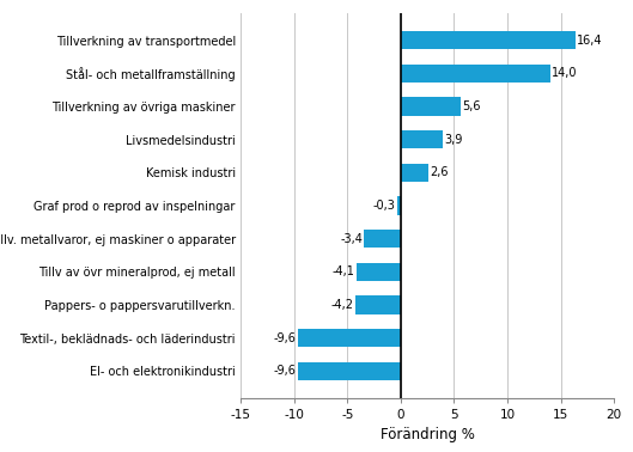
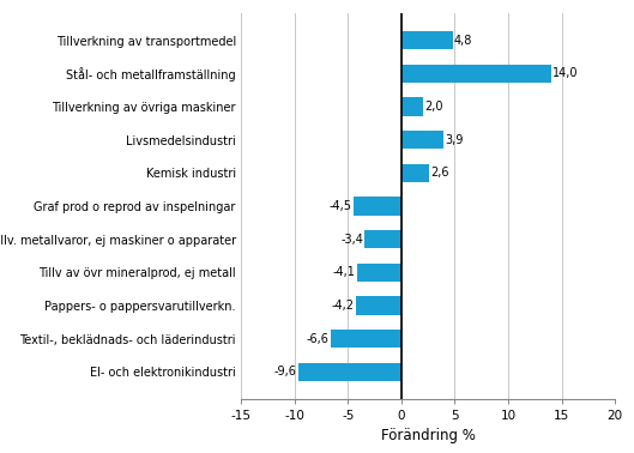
Tillverkning av transportmedel: 16,4 -> 4,8
Tillverkning av övriga maskiner: 5,6 -> 2,0
Graf prod o reprod av inspelningar: -0,3 -> -4,5
Textil-, beklädnads- och läderindustri: -9,6 -> -6,6
